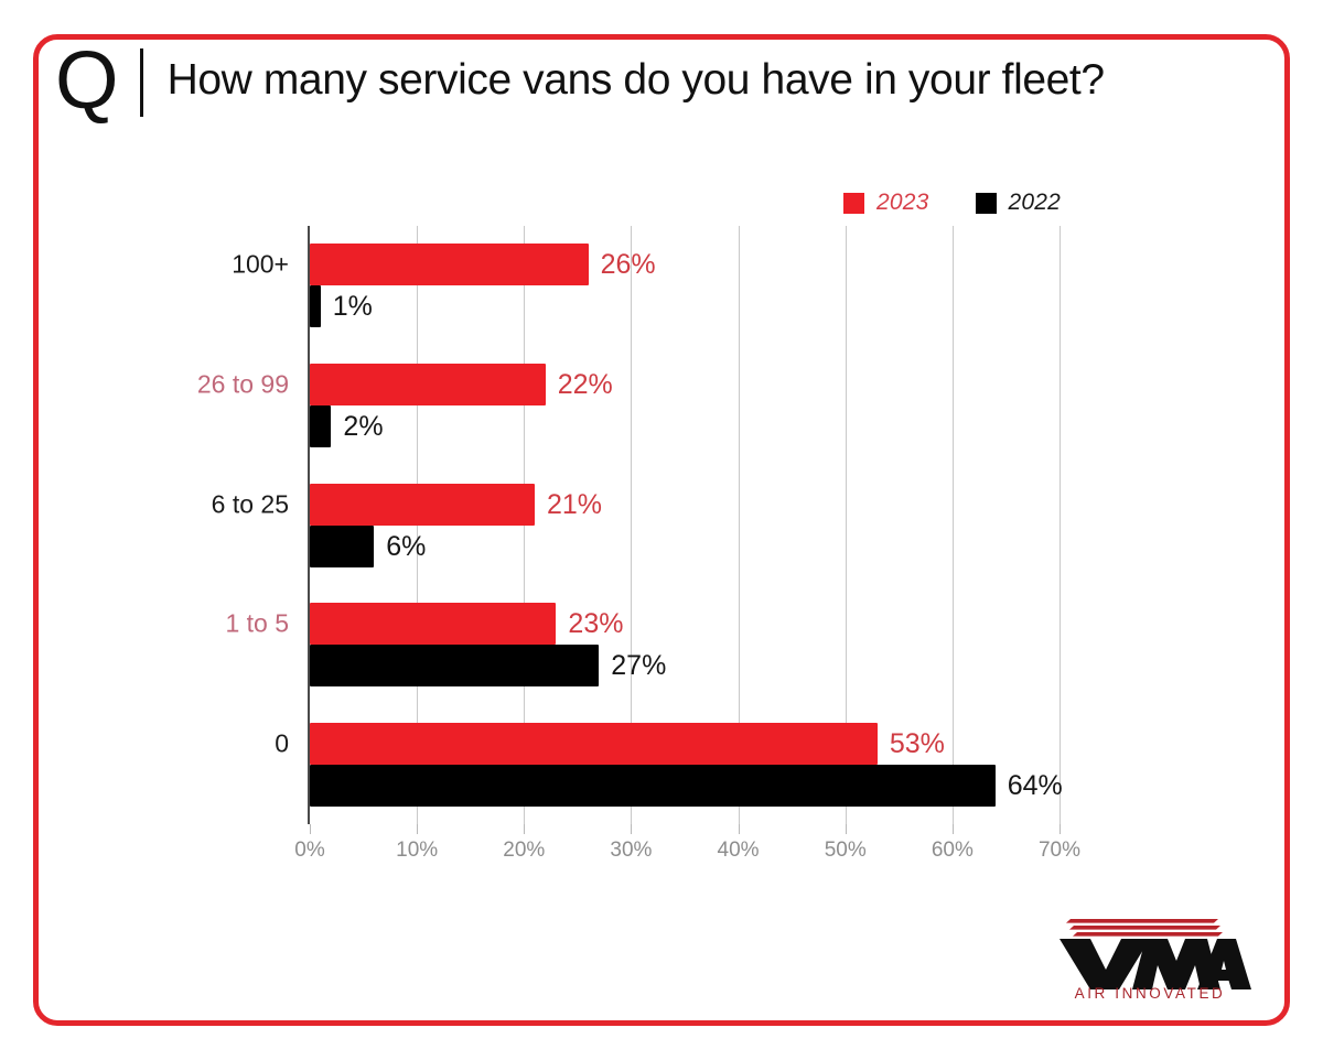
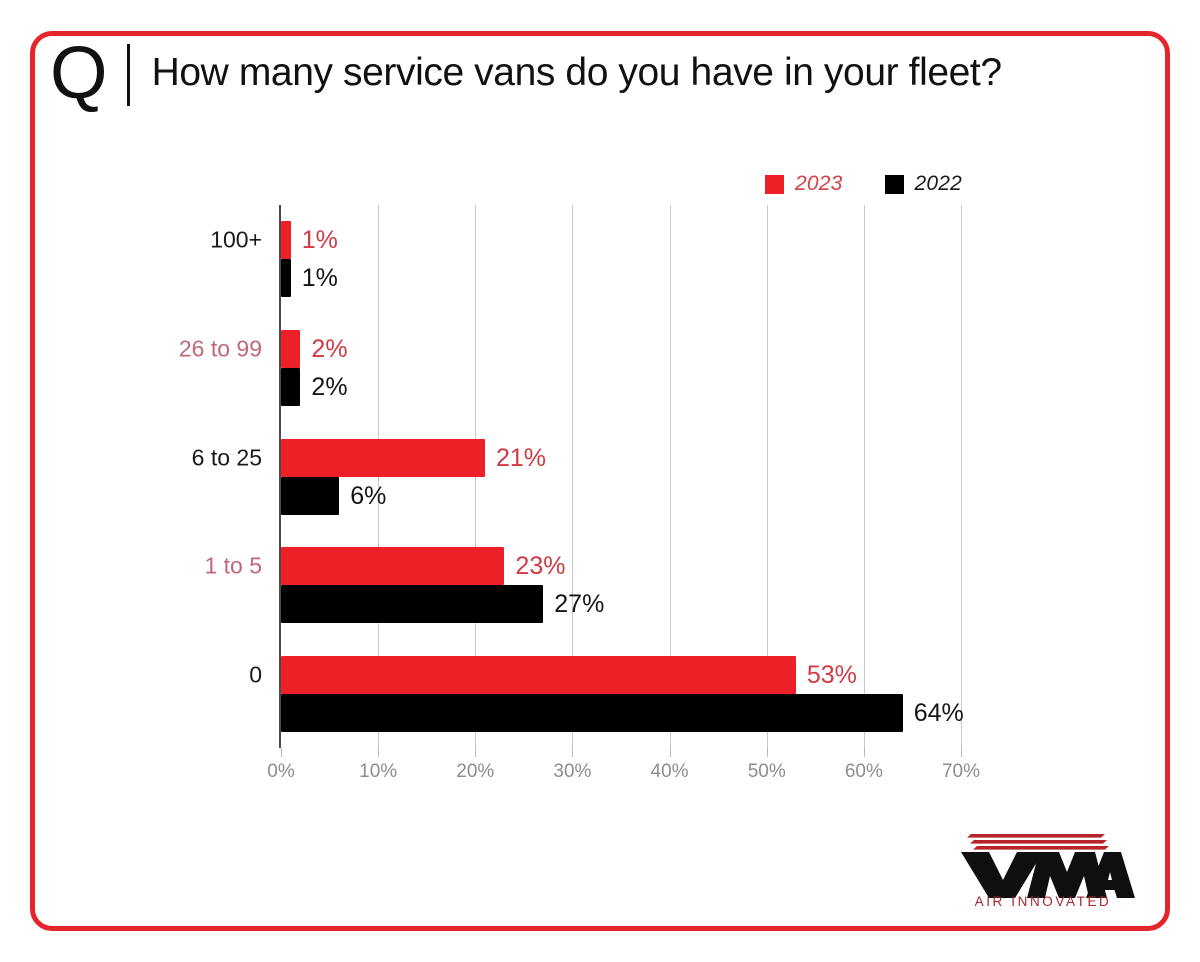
2023/100+: 26% -> 1%
2023/26 to 99: 22% -> 2%
